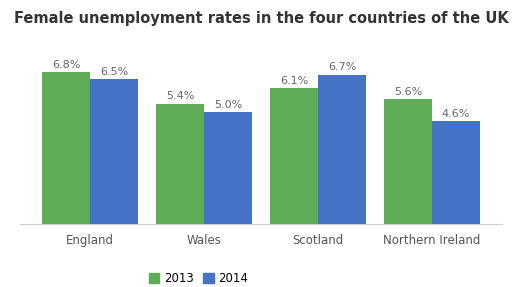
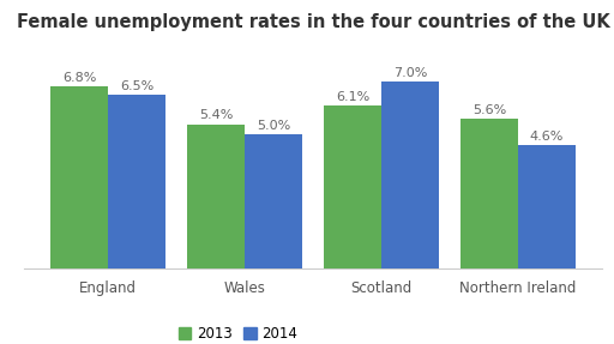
2014/Scotland: 6.7% -> 7.0%
